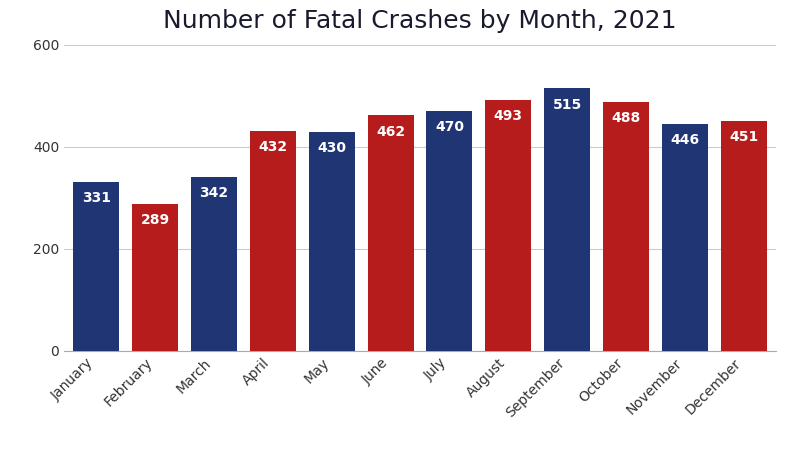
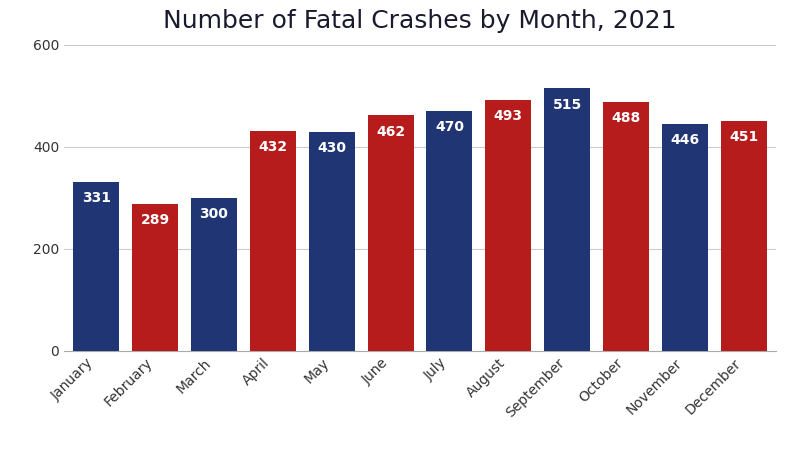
March: 342 -> 300
